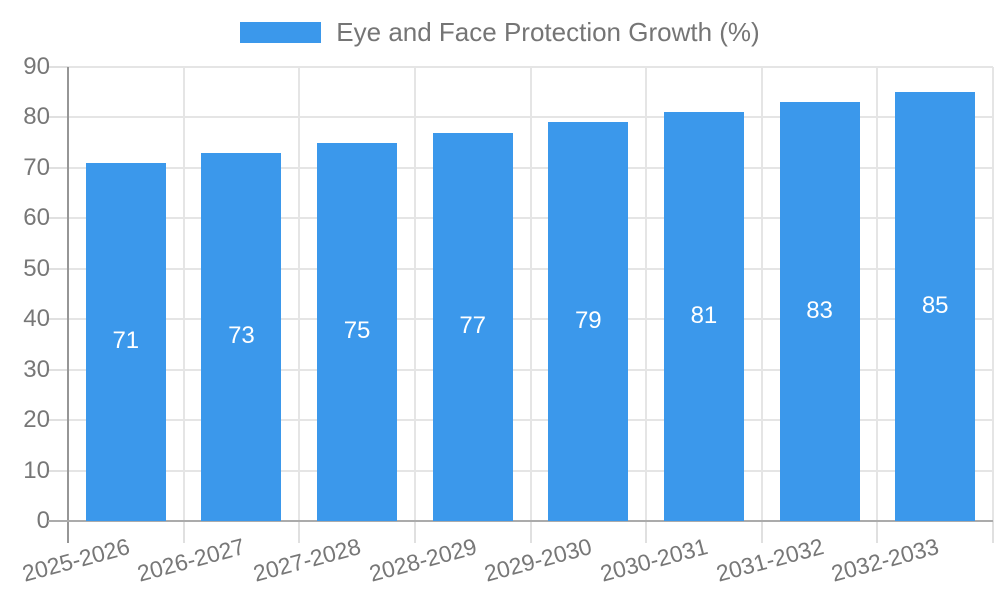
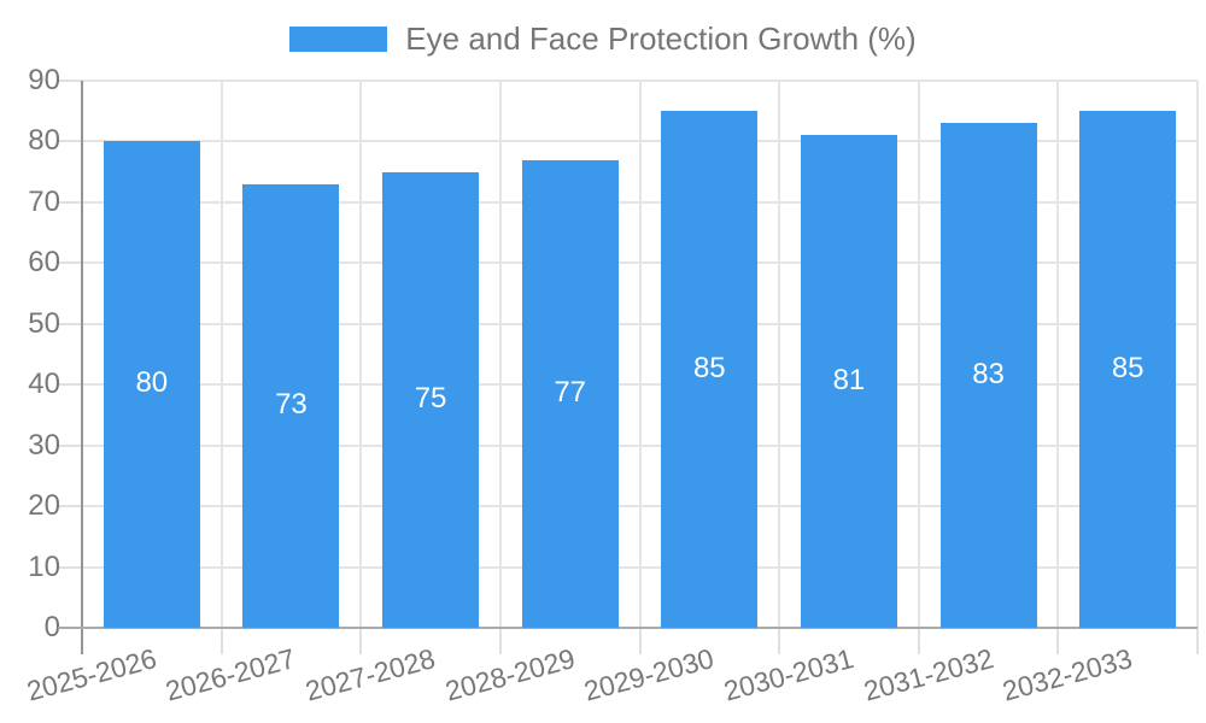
2025-2026: 71 -> 80
2029-2030: 79 -> 85
